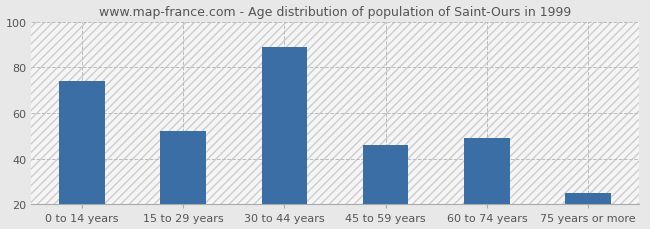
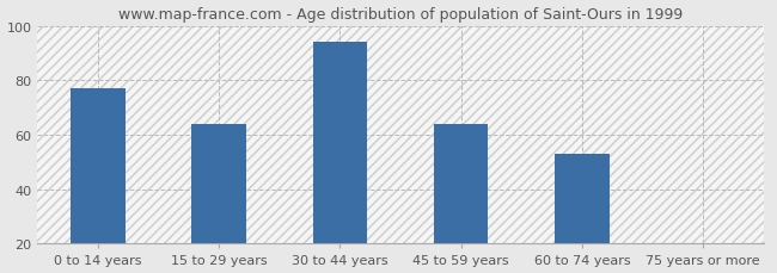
0 to 14 years: 74 -> 77
15 to 29 years: 52 -> 64
30 to 44 years: 89 -> 94
45 to 59 years: 46 -> 64
60 to 74 years: 49 -> 53
75 years or more: 25 -> 20
